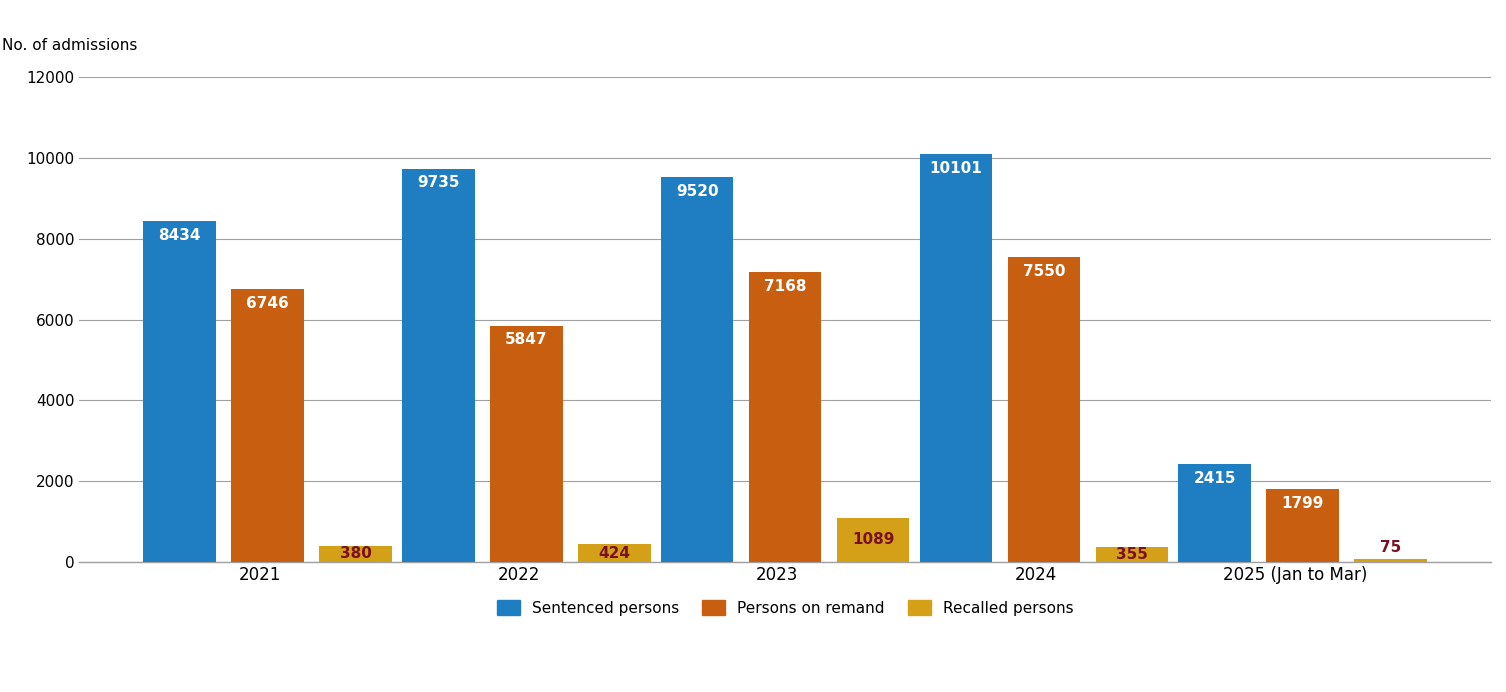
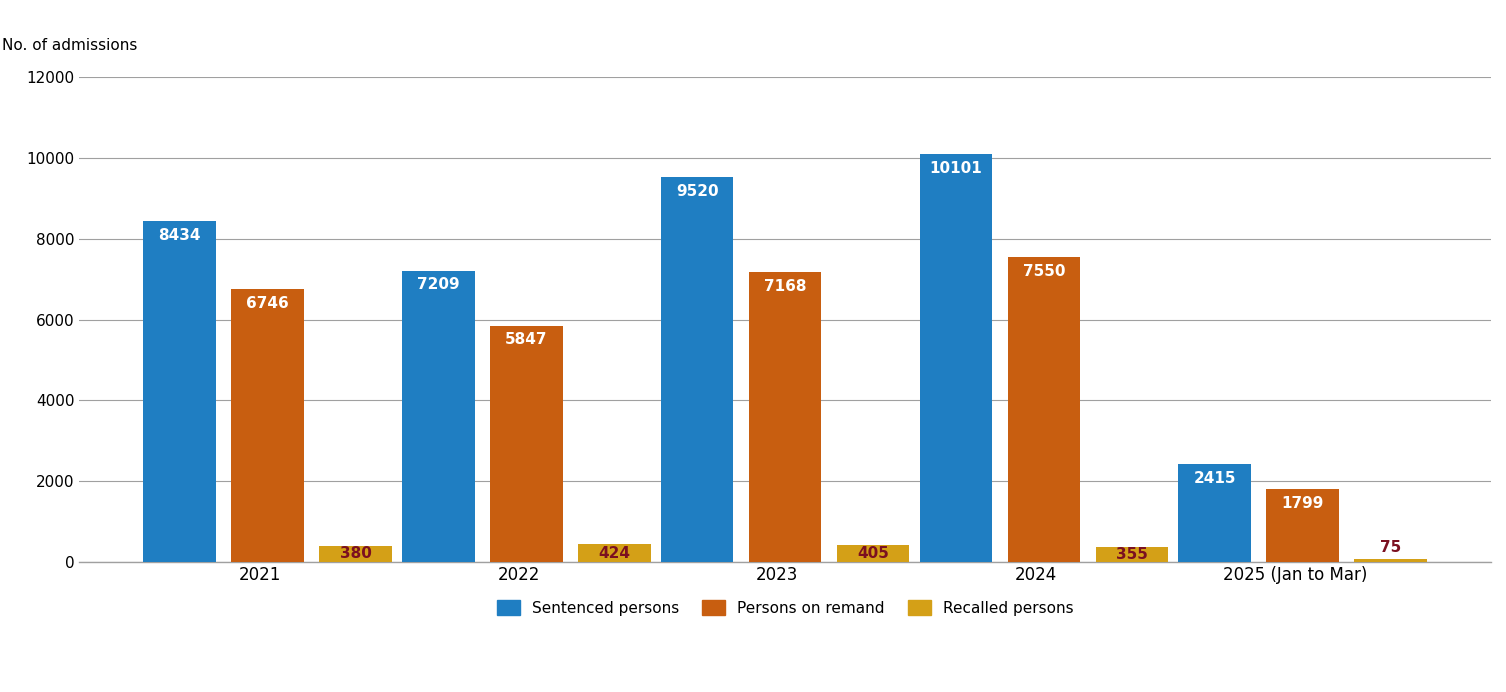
Sentenced persons/2022: 9735 -> 7209
Recalled persons/2023: 1089 -> 405
